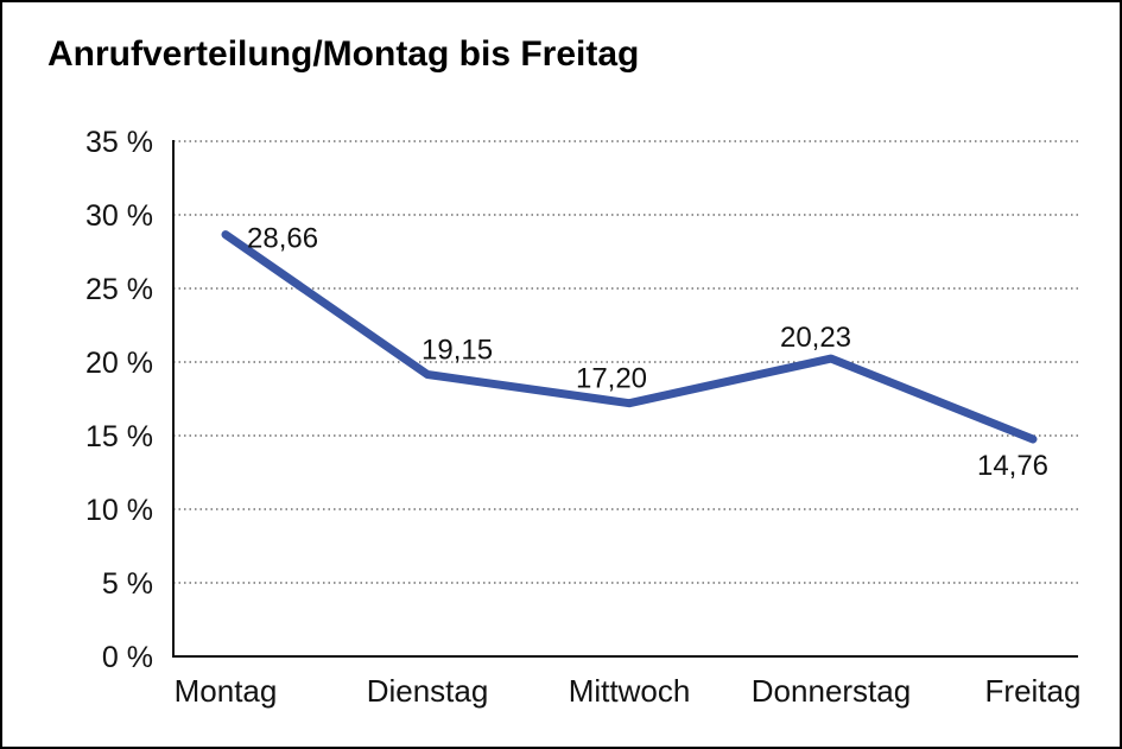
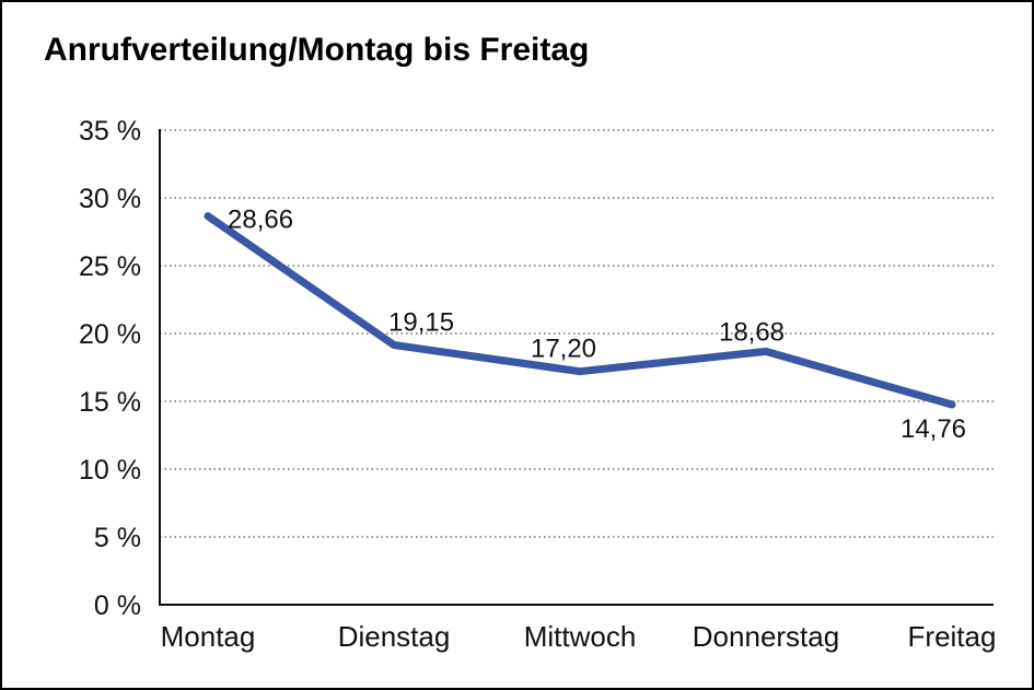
Donnerstag: 20,23 -> 18,68
